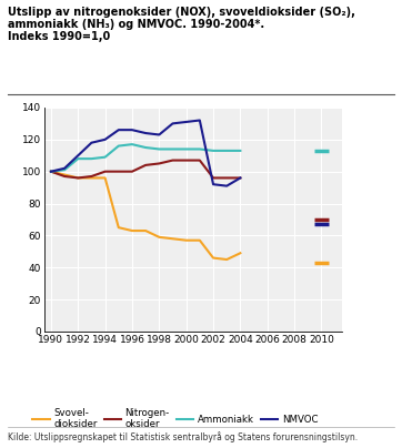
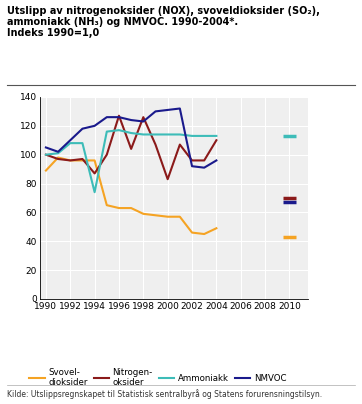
Svovel- dioksider/1990: 100 -> 89
NMVOC/1990: 100 -> 105
Nitrogen- oksider/1994: 100 -> 87
Ammoniakk/1994: 109 -> 74
Nitrogen- oksider/1996: 100 -> 127
Nitrogen- oksider/1998: 105 -> 126
Nitrogen- oksider/2000: 107 -> 83
Nitrogen- oksider/2004: 96 -> 110
